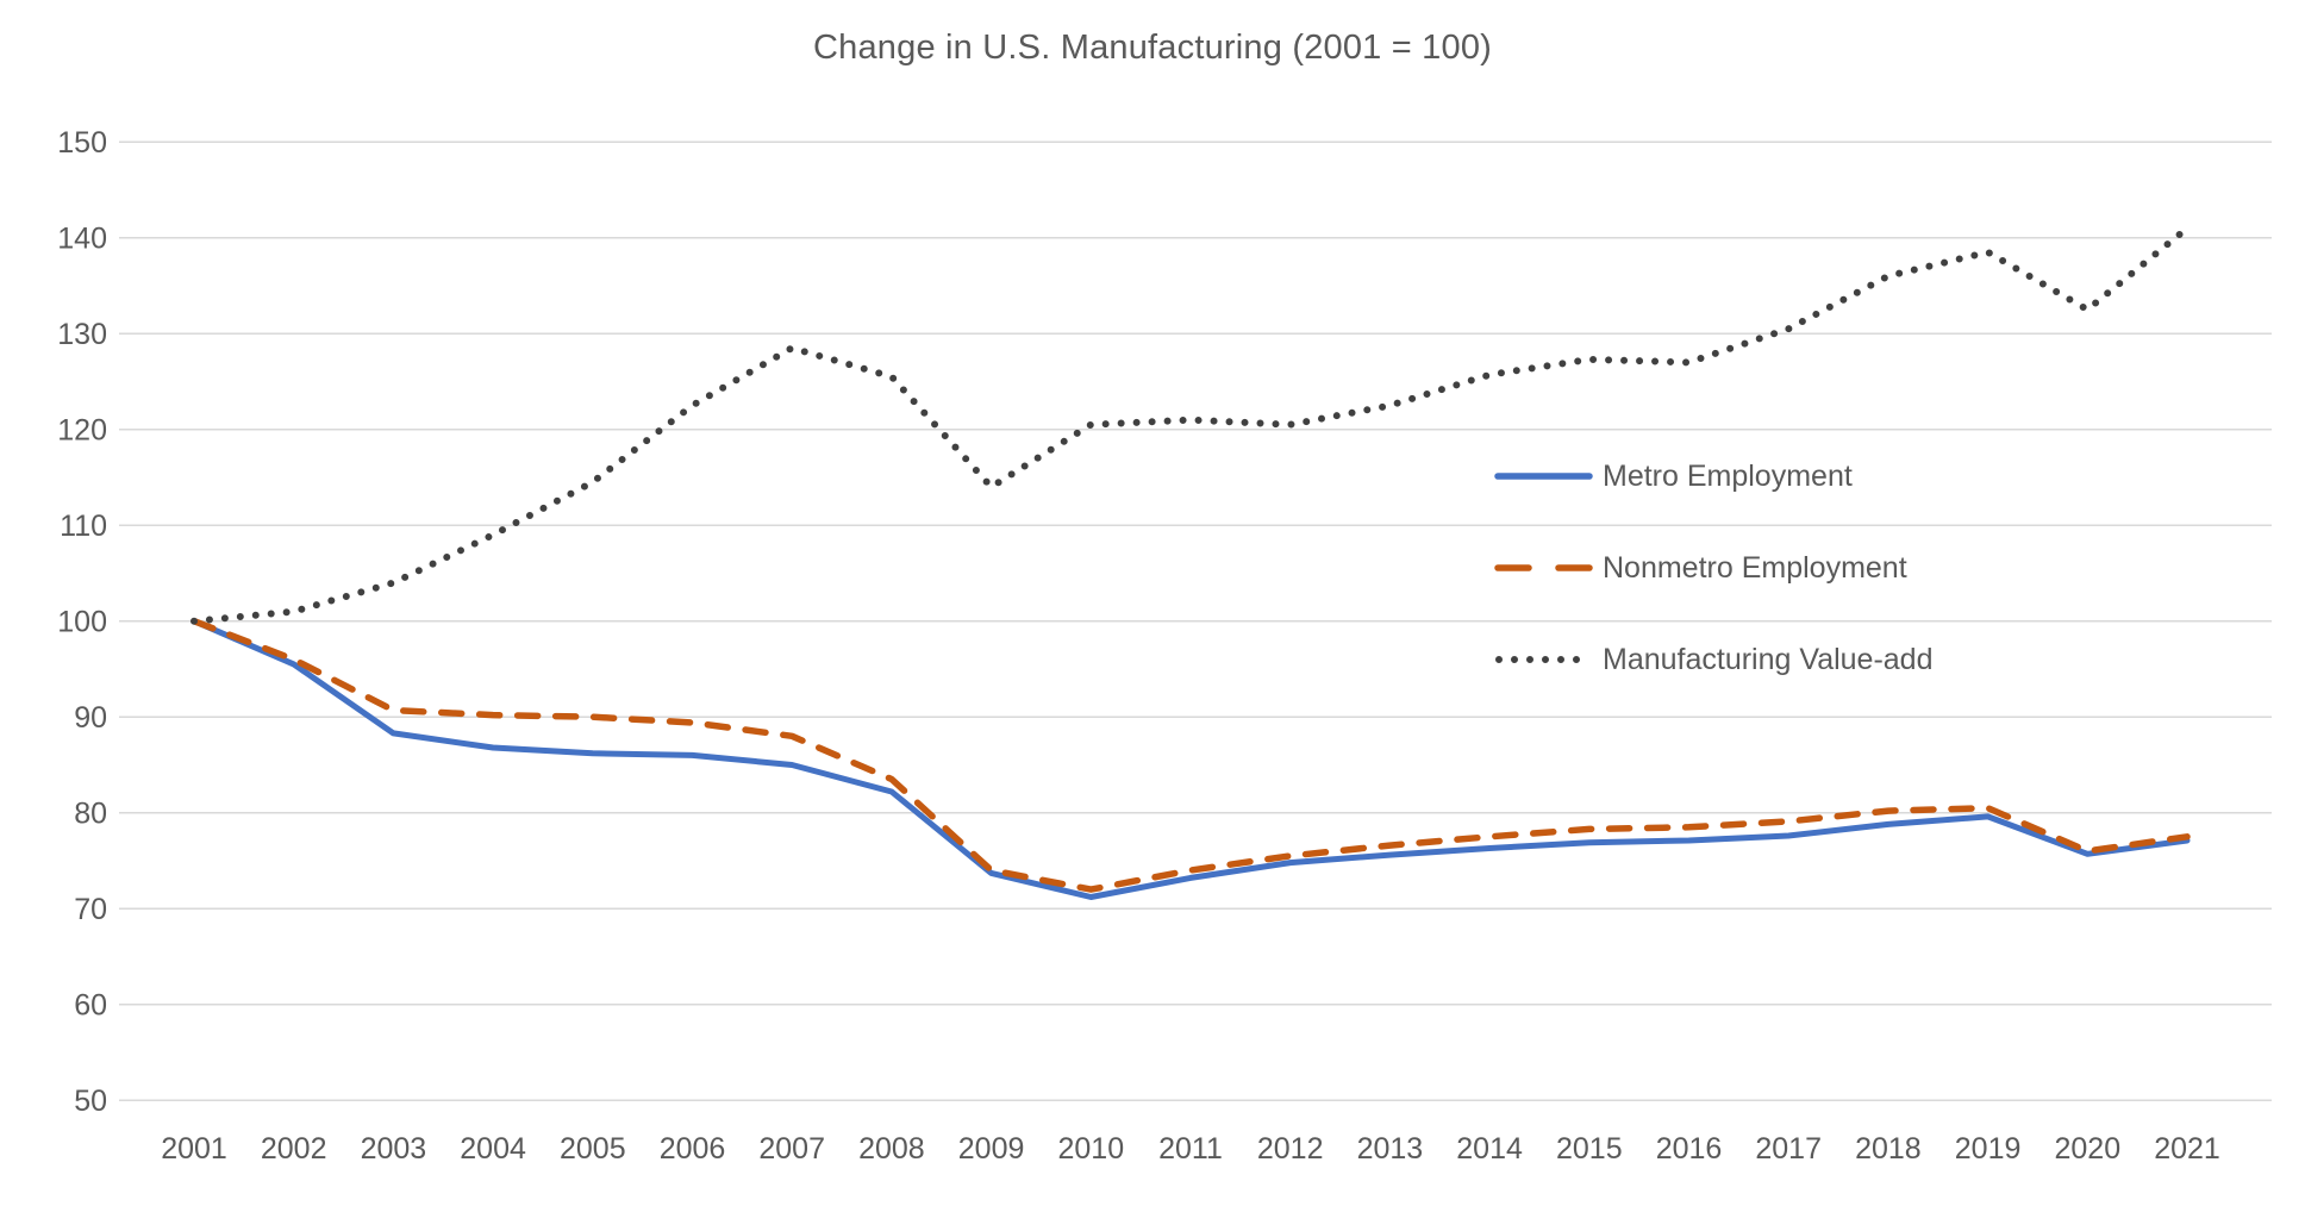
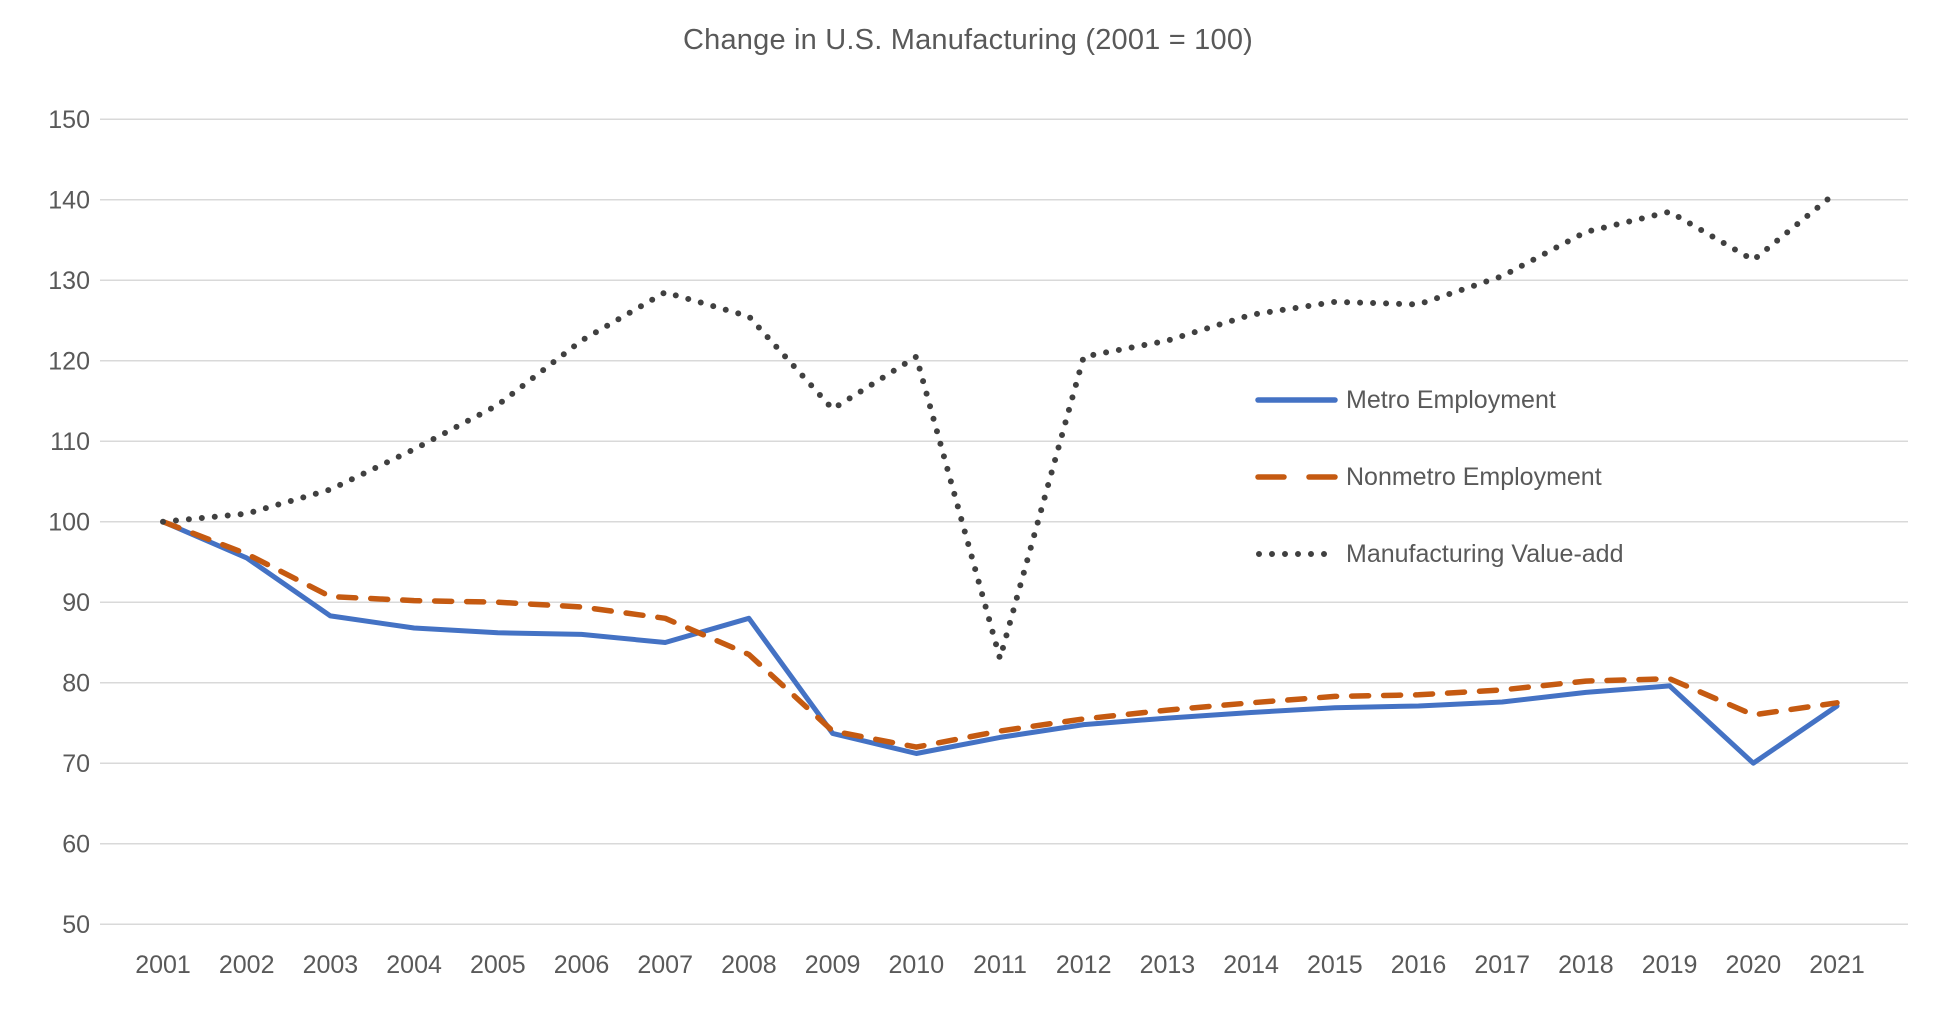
Metro Employment/2008: 82 -> 88
Manufacturing Value-add/2011: 121 -> 83
Metro Employment/2020: 76 -> 70
